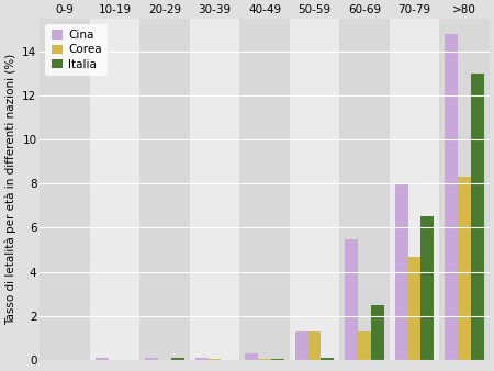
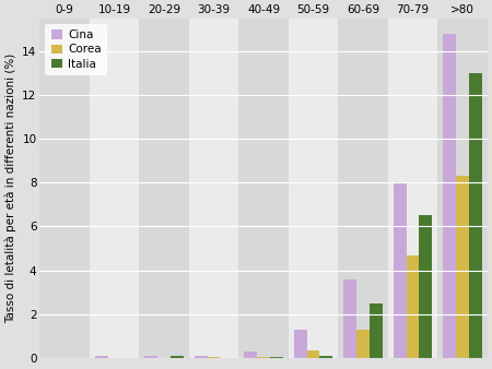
Corea/50-59: 1.30 -> 0.35
Cina/60-69: 5.5 -> 3.6
